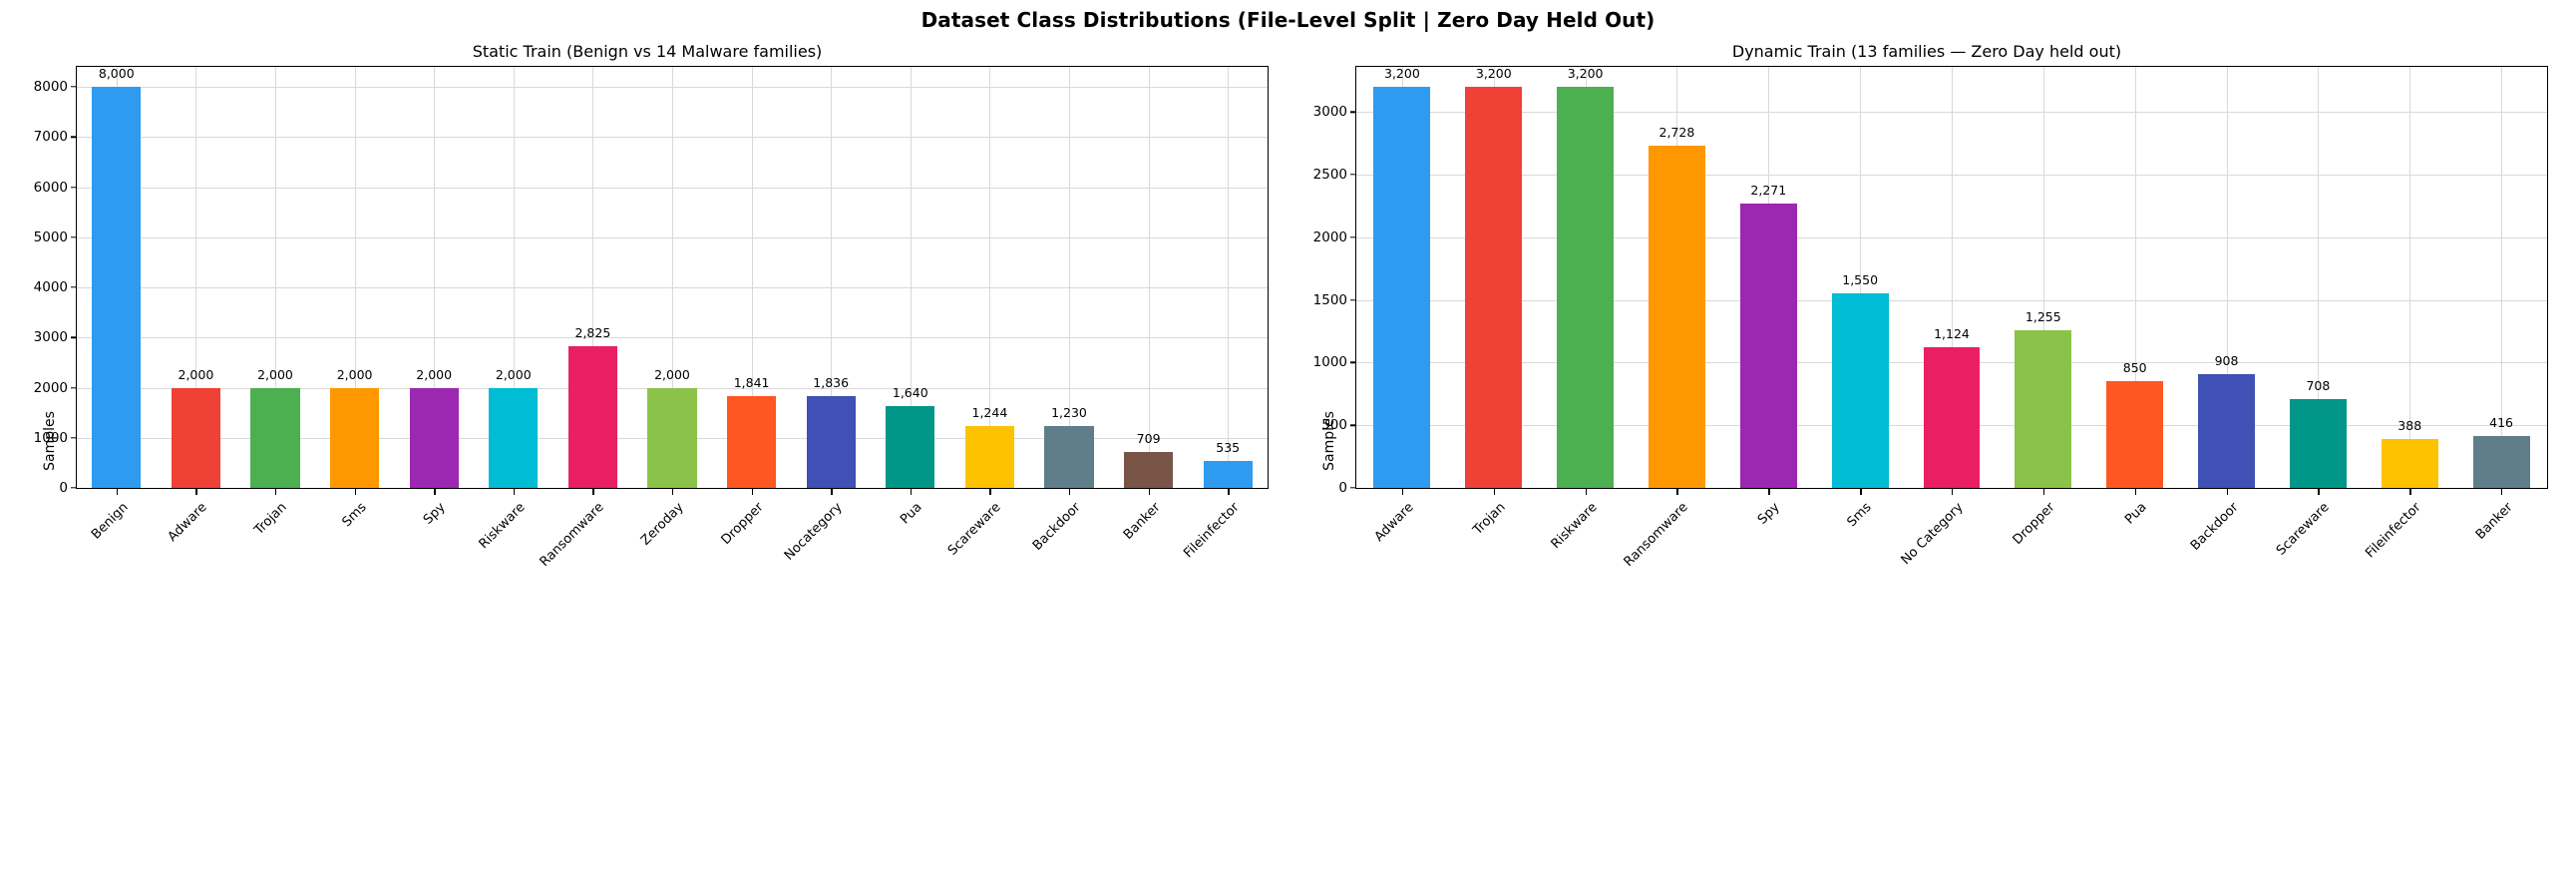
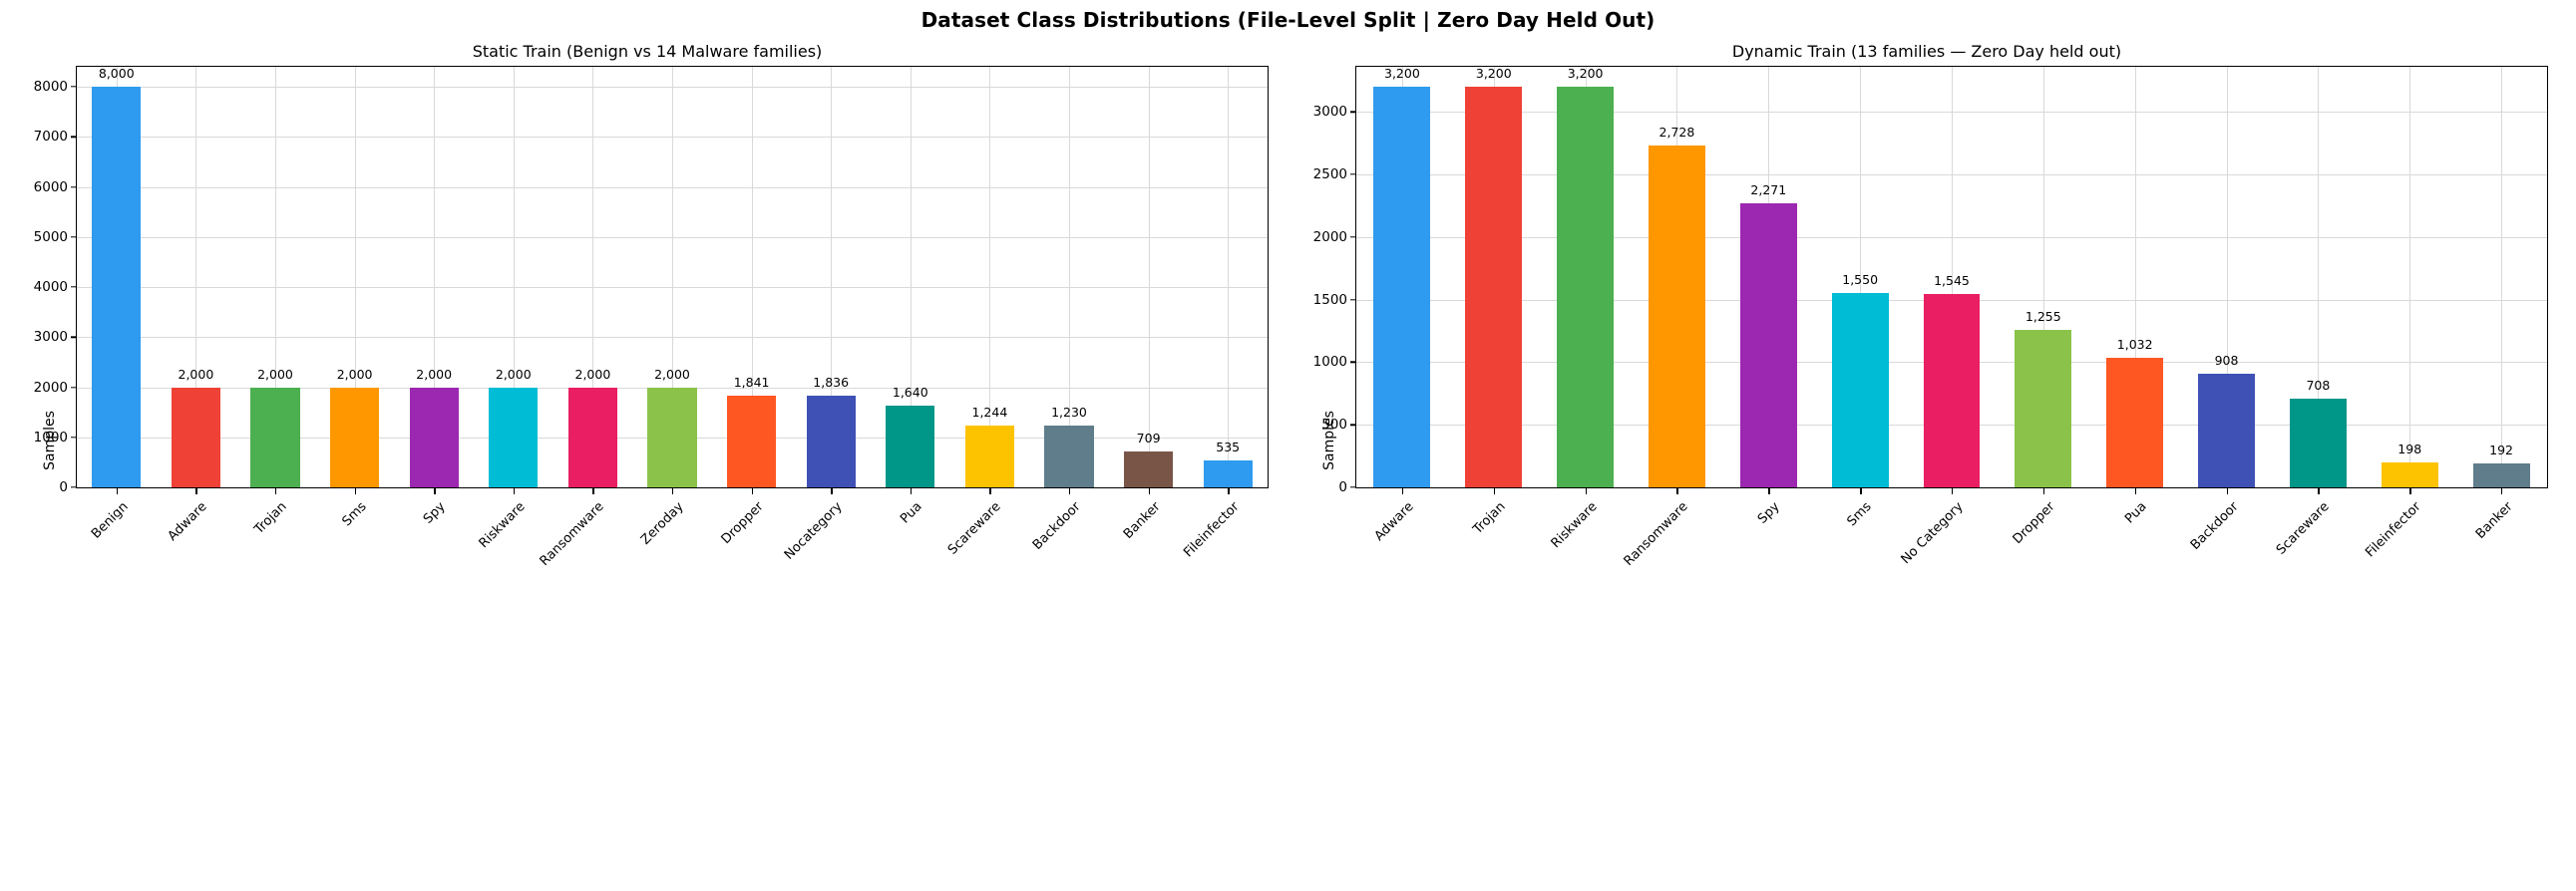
Static Train (Benign vs 14 Malware families)/Ransomware: 2,825 -> 2,000
Dynamic Train (13 families — Zero Day held out)/No Category: 1,124 -> 1,545
Dynamic Train (13 families — Zero Day held out)/Pua: 850 -> 1,032
Dynamic Train (13 families — Zero Day held out)/Fileinfector: 388 -> 198
Dynamic Train (13 families — Zero Day held out)/Banker: 416 -> 192
